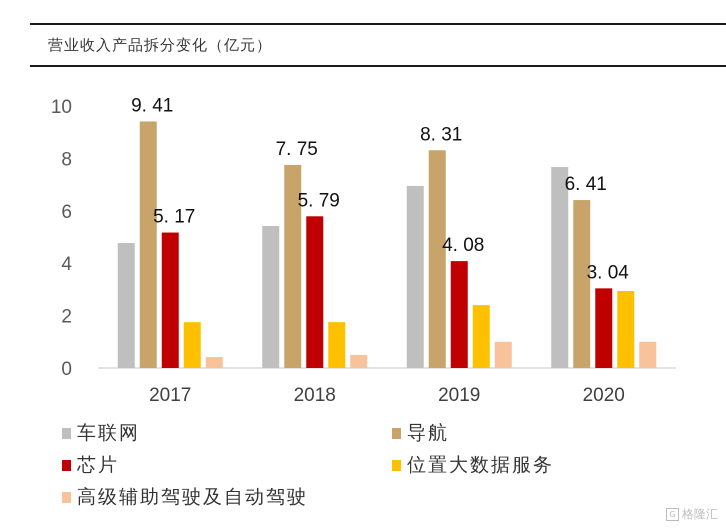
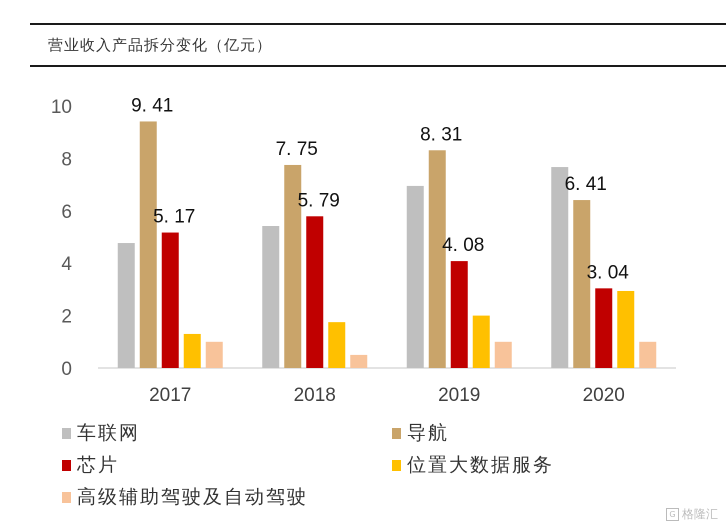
位置大数据服务/2017: 1.8 -> 1.3
高级辅助驾驶及自动驾驶/2017: 0.4 -> 1.0
位置大数据服务/2019: 2.4 -> 2.0
